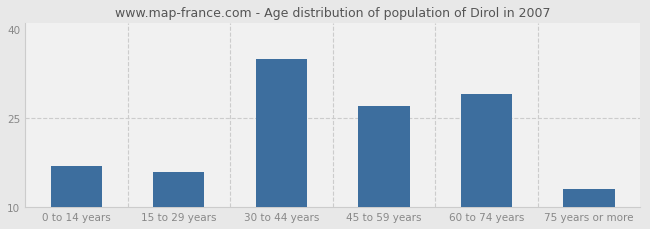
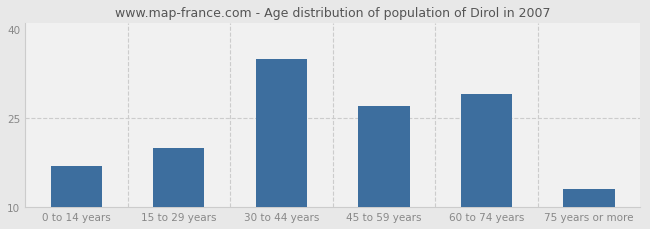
15 to 29 years: 16 -> 20
